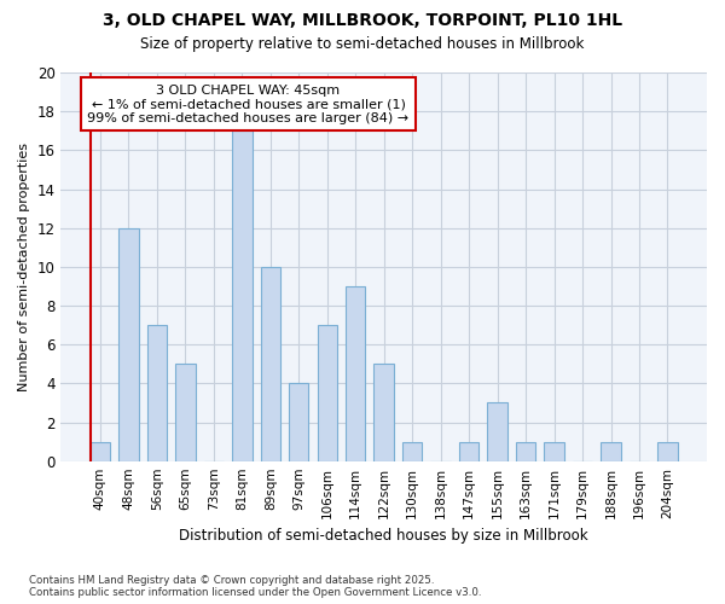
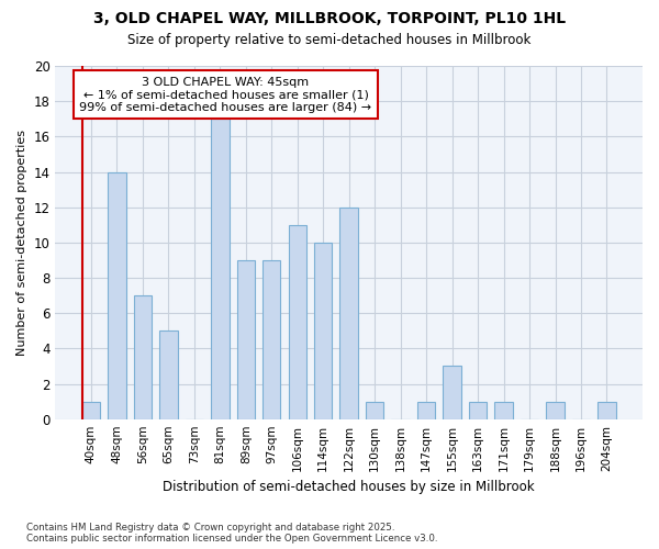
48sqm: 12 -> 14
89sqm: 10 -> 9
97sqm: 4 -> 9
106sqm: 7 -> 11
114sqm: 9 -> 10
122sqm: 5 -> 12
